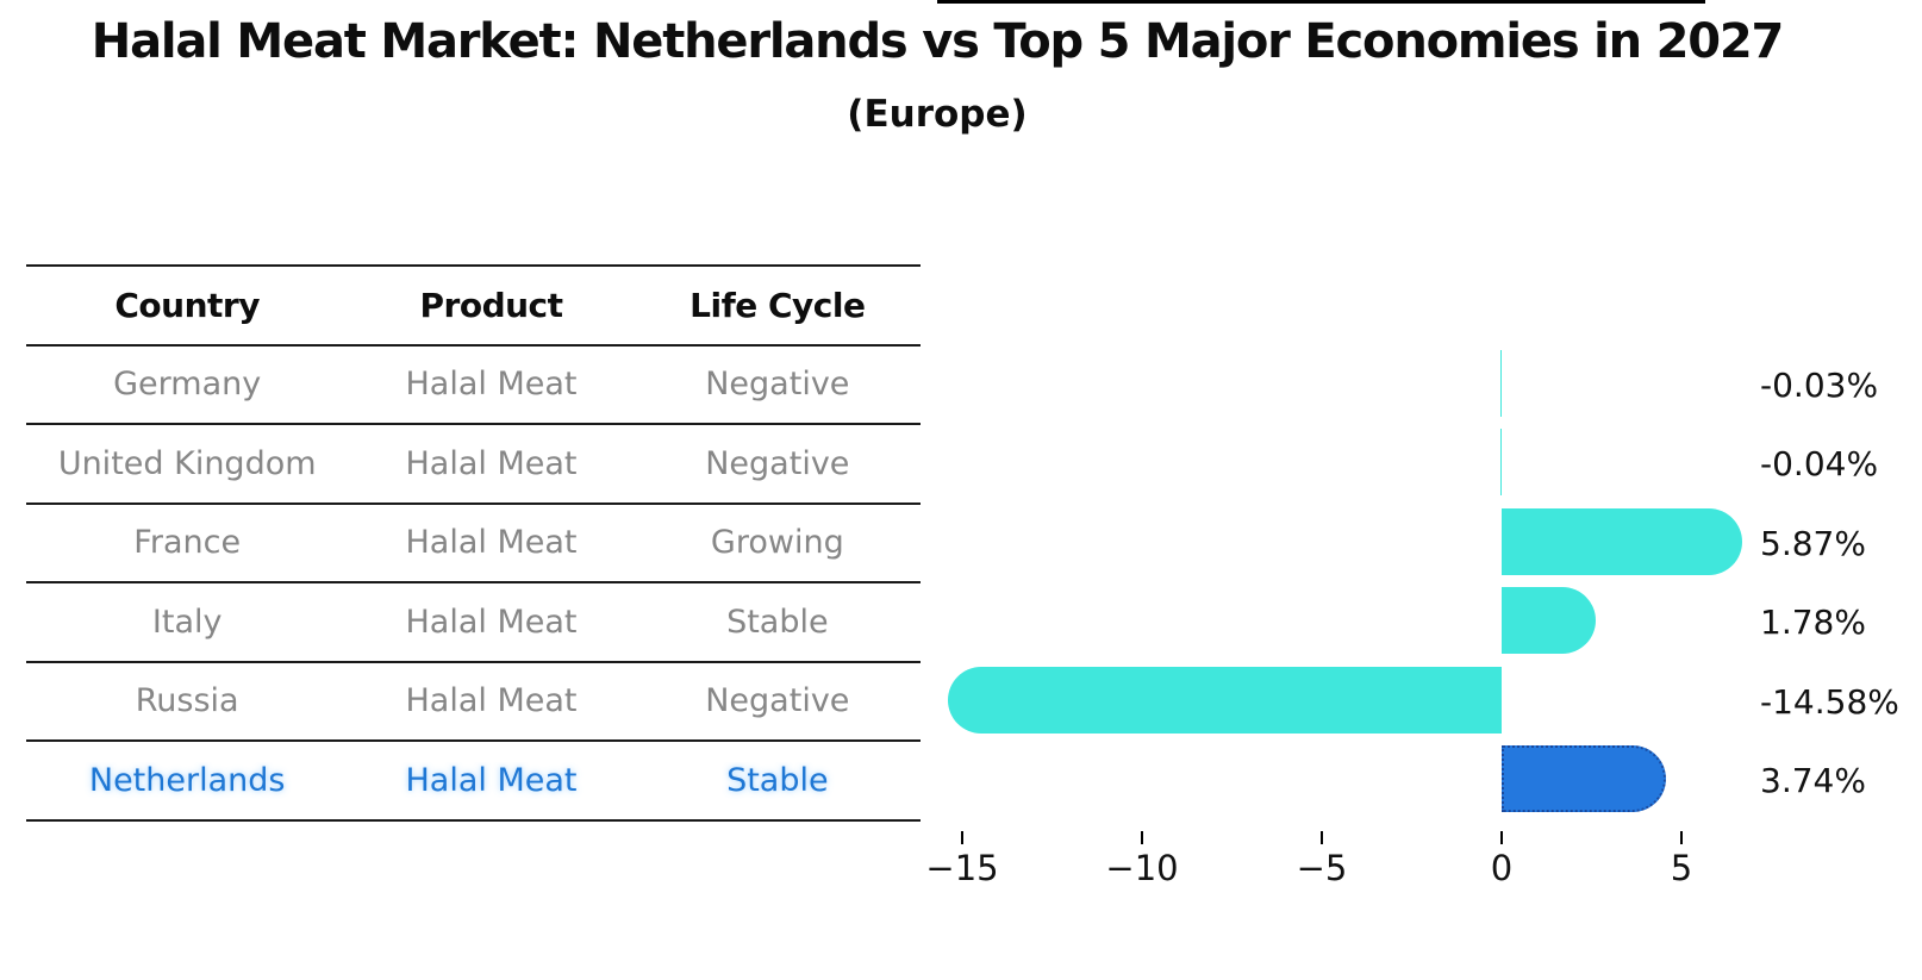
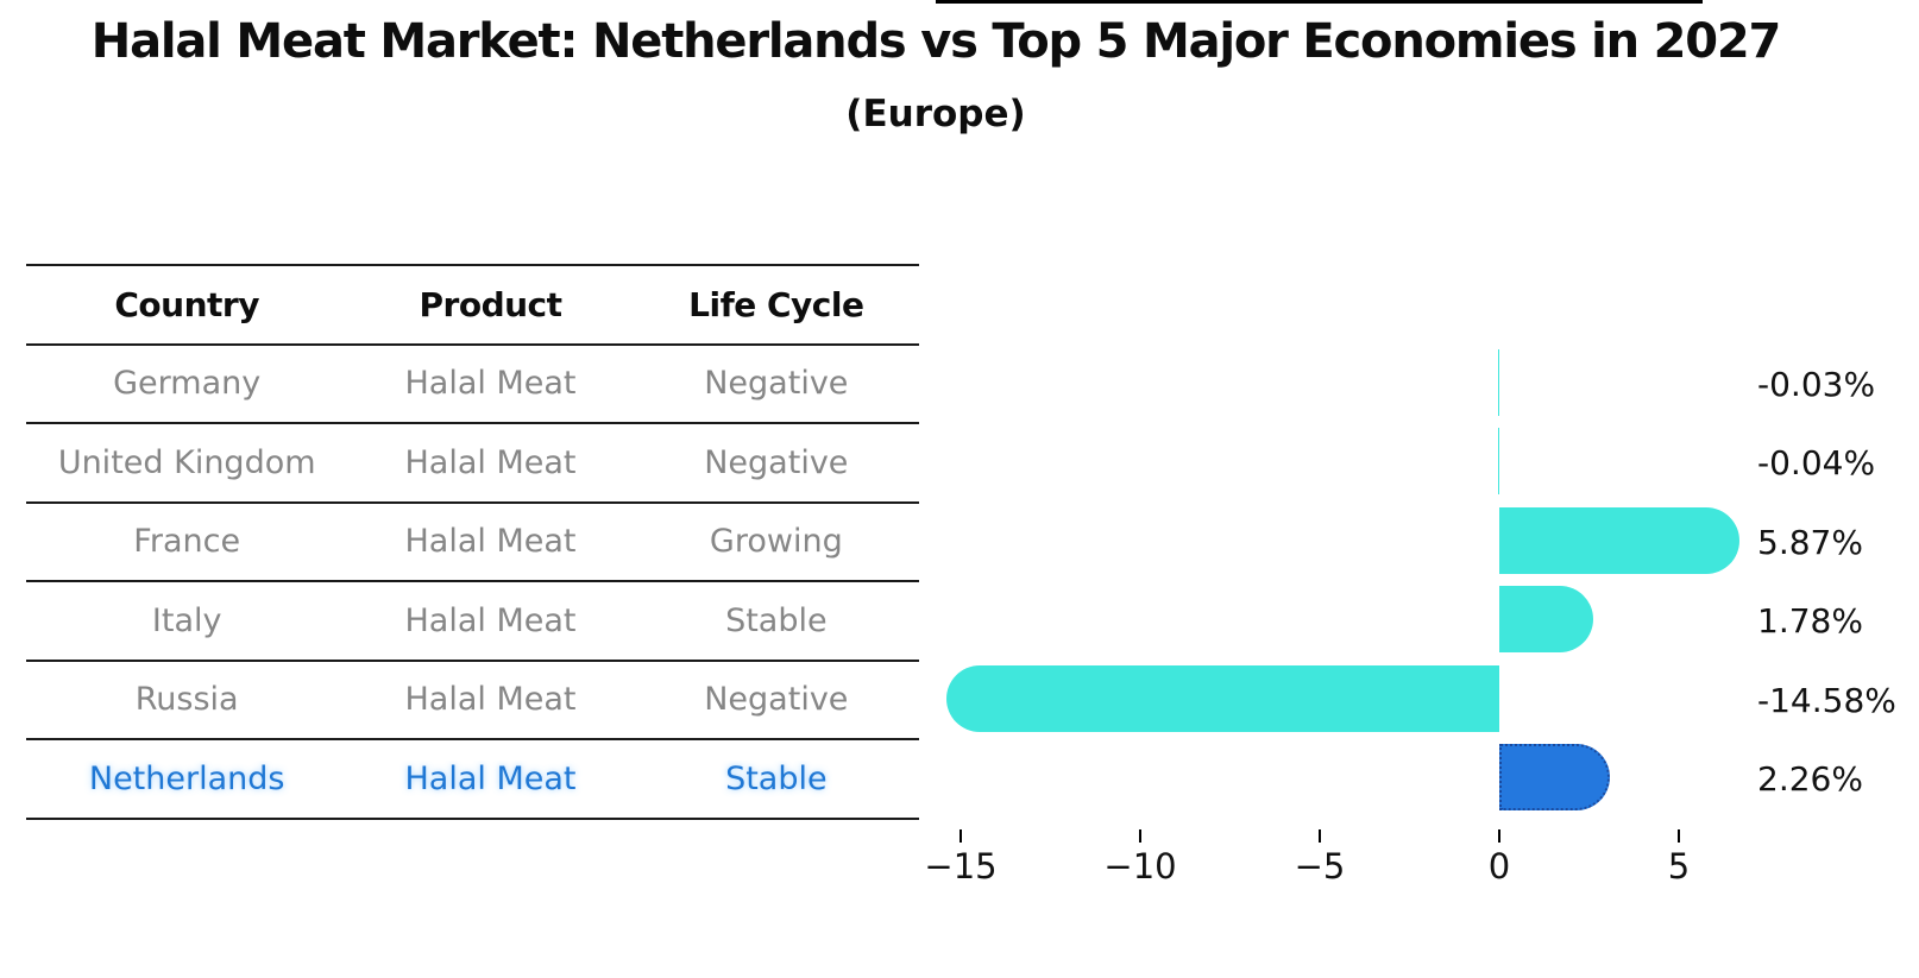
Netherlands: 3.74% -> 2.26%
